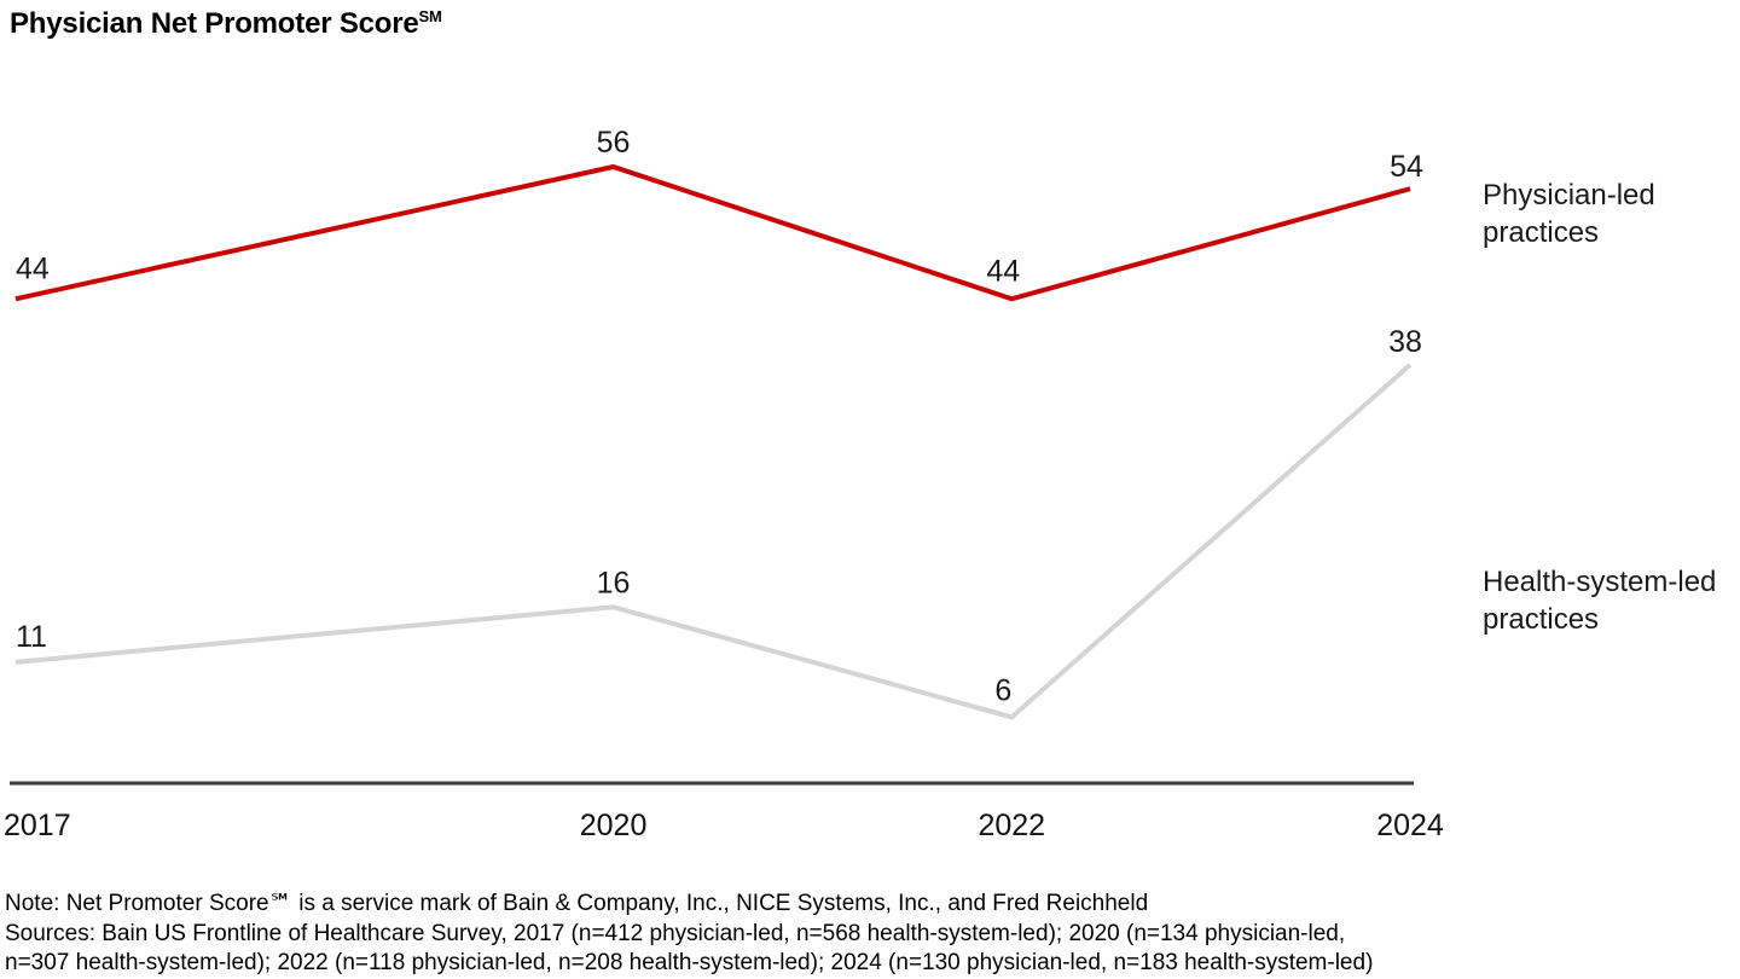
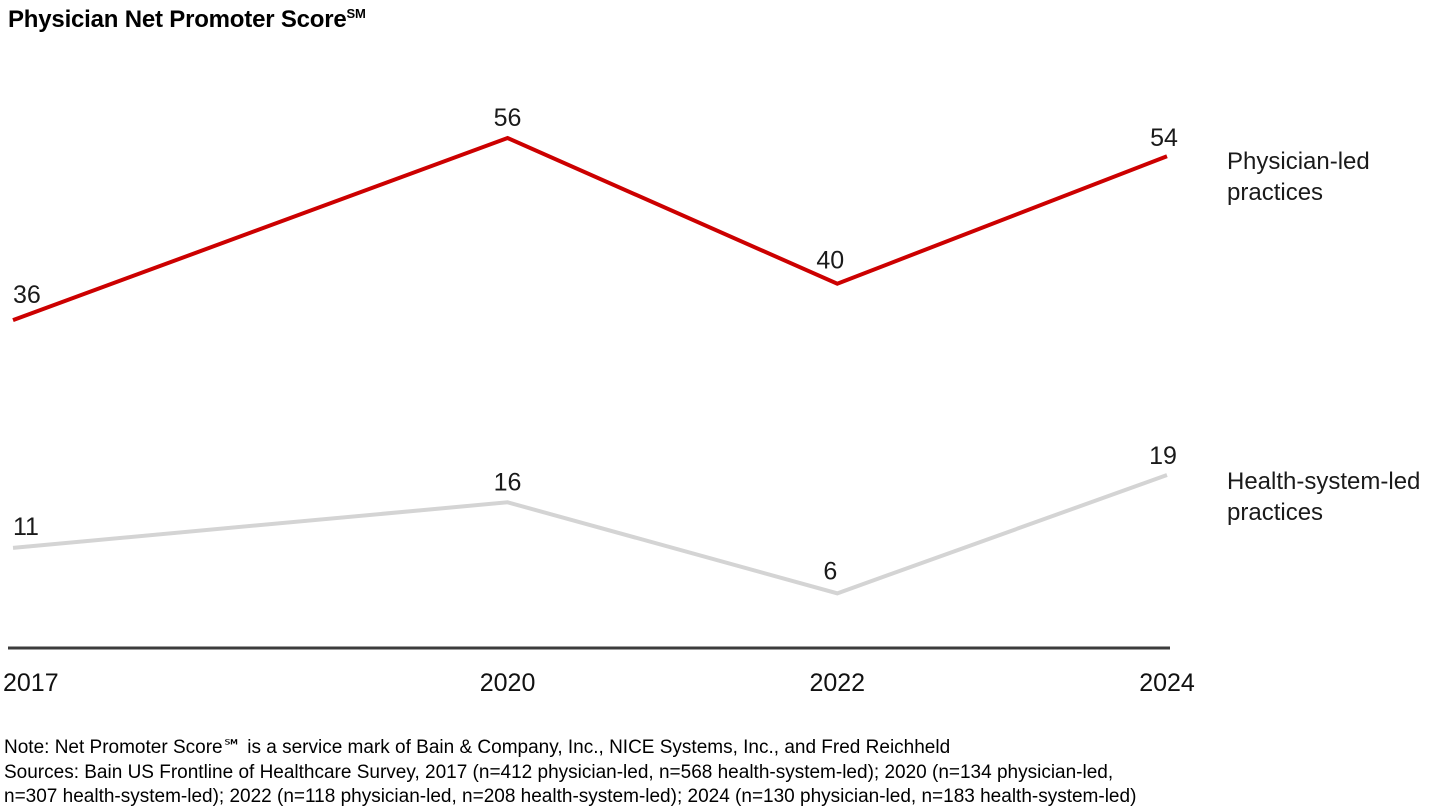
Physician-led practices/2017: 44 -> 36
Physician-led practices/2022: 44 -> 40
Health-system-led practices/2024: 38 -> 19
